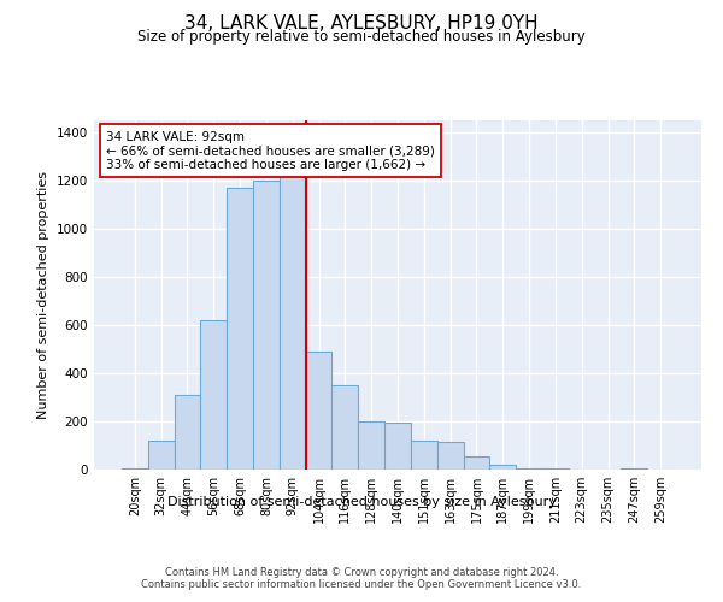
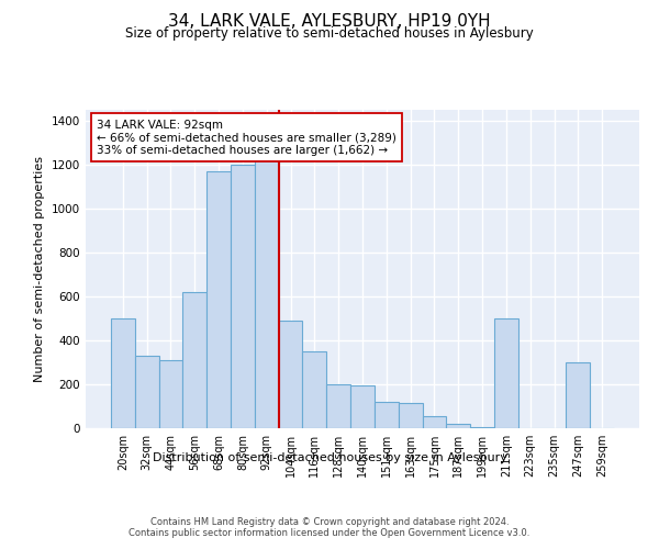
20sqm: 0 -> 500
32sqm: 120 -> 330
211sqm: 0 -> 500
247sqm: 0 -> 300
